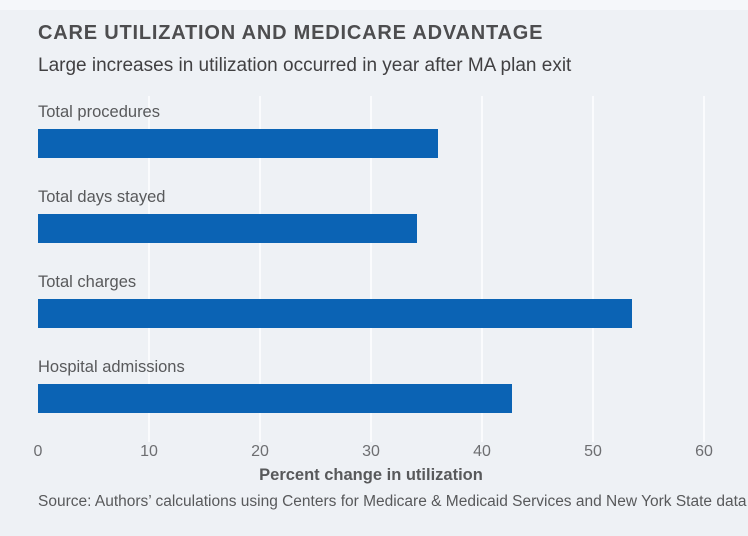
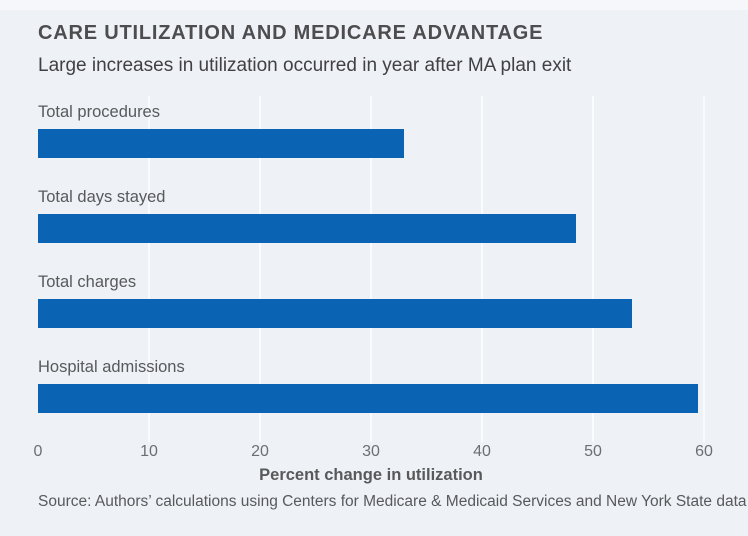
Total procedures: 36.0 -> 33.0
Total days stayed: 34.1 -> 48.5
Hospital admissions: 42.7 -> 59.5
